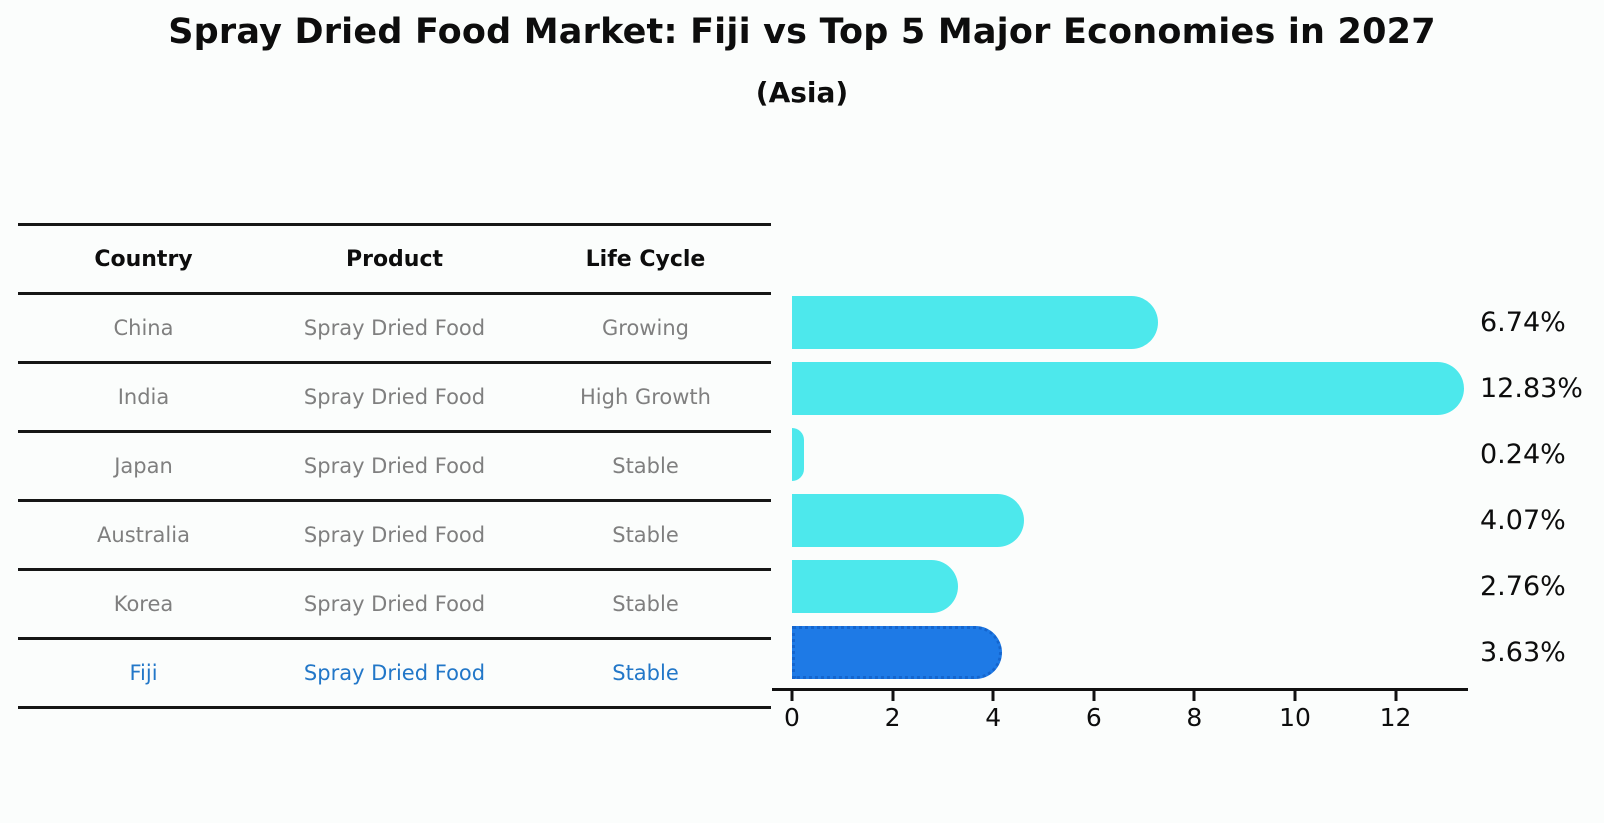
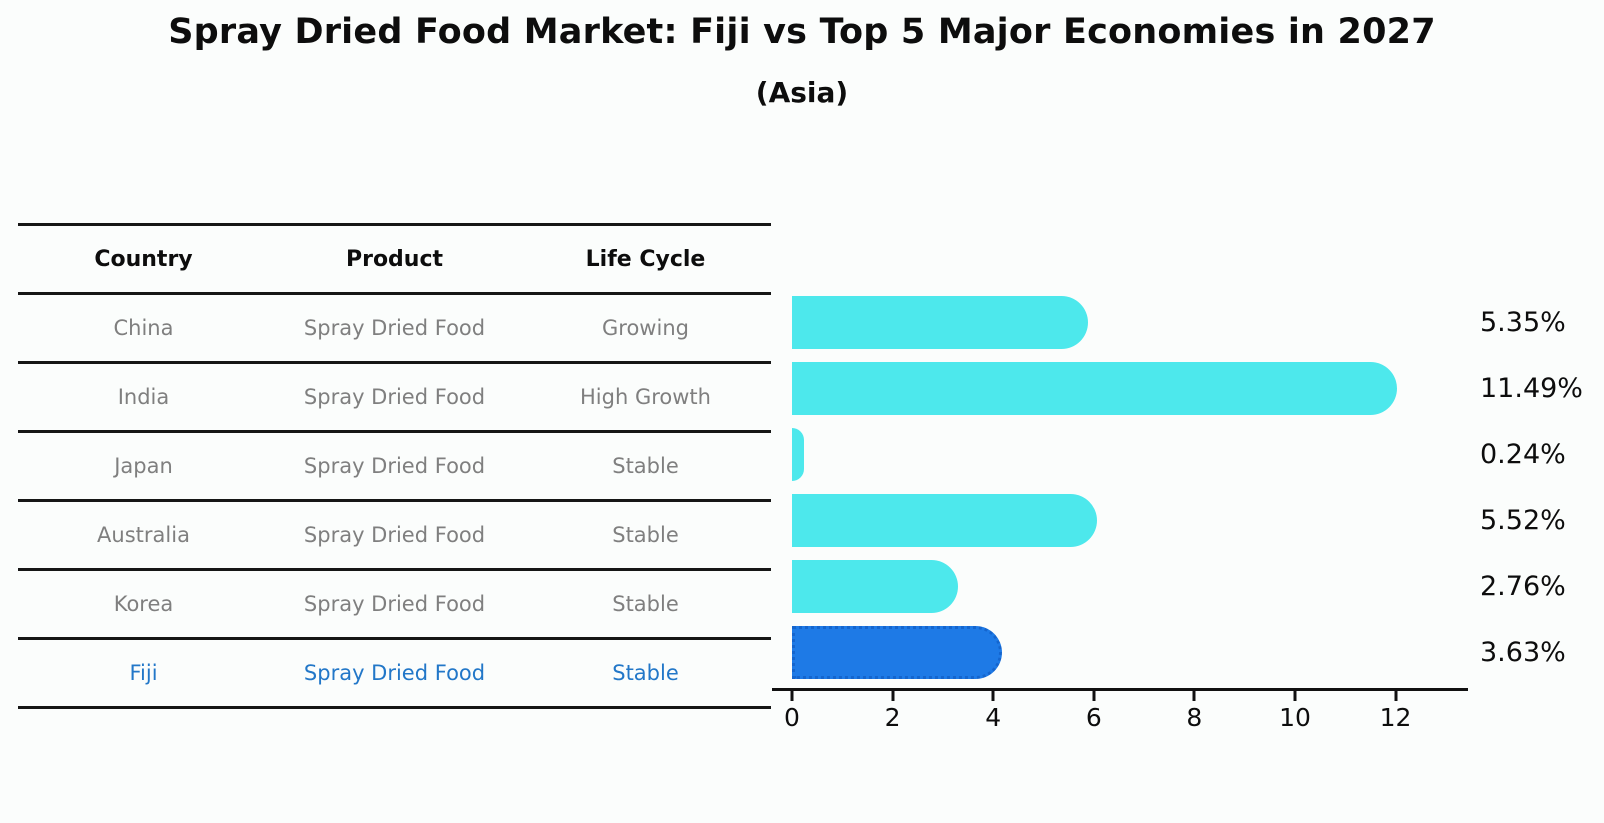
China: 6.74% -> 5.35%
India: 12.83% -> 11.49%
Australia: 4.07% -> 5.52%
